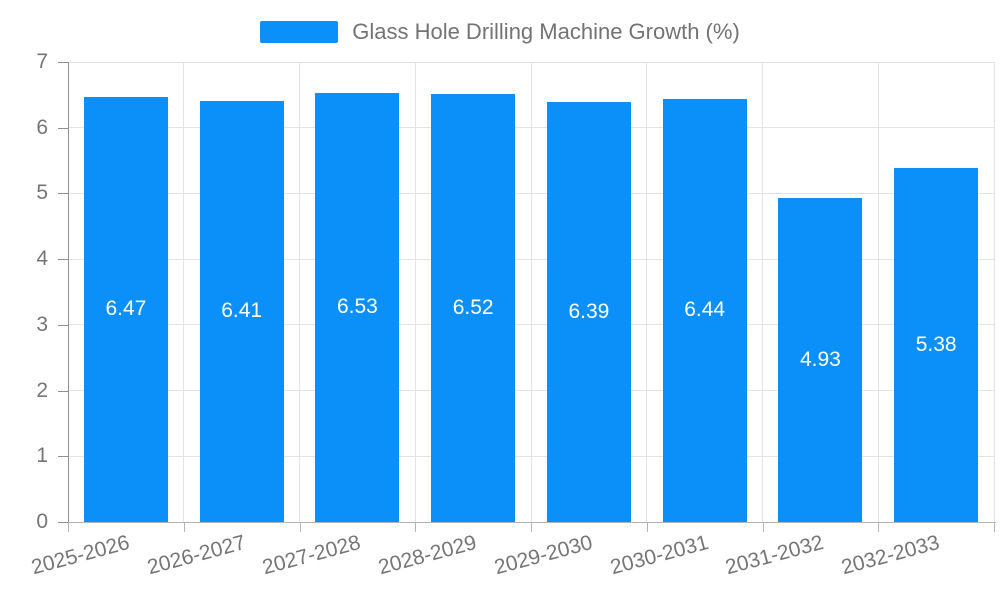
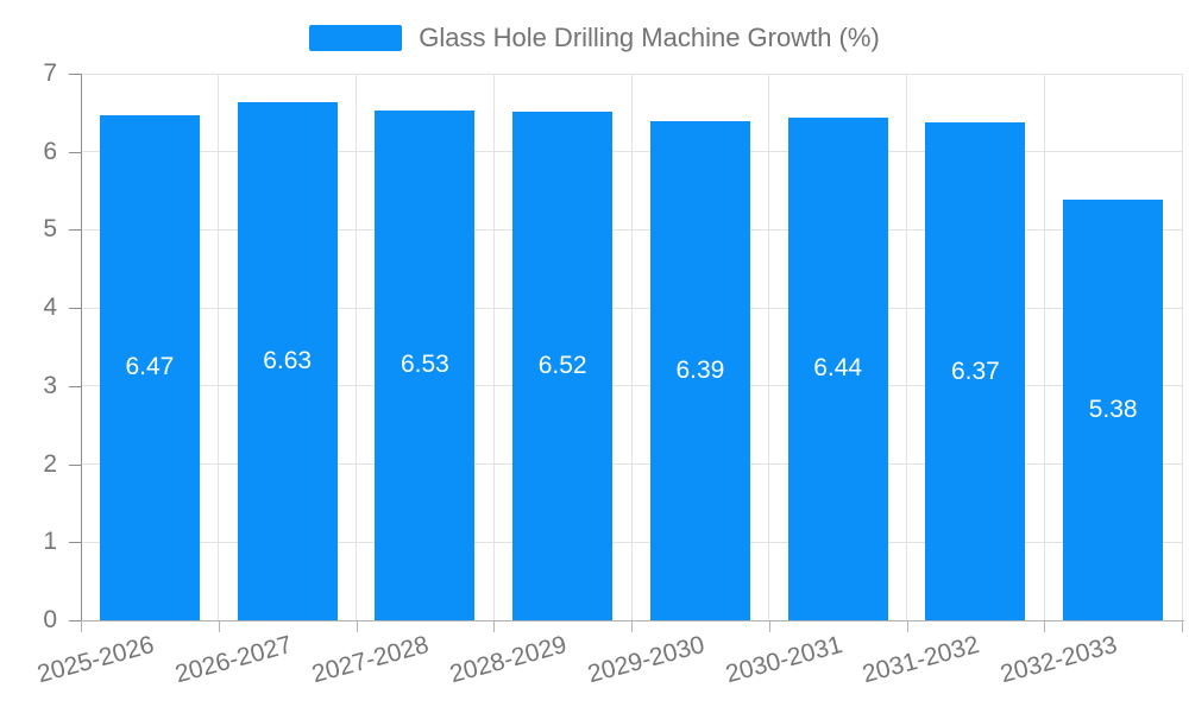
2026-2027: 6.41 -> 6.63
2031-2032: 4.93 -> 6.37
